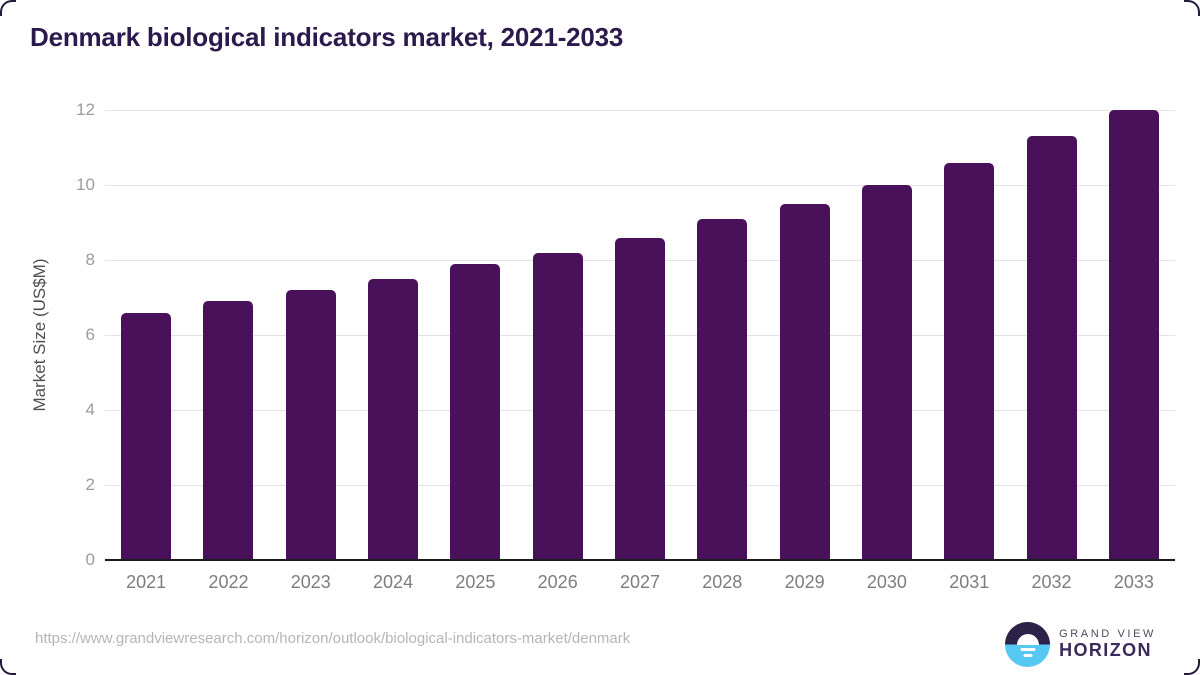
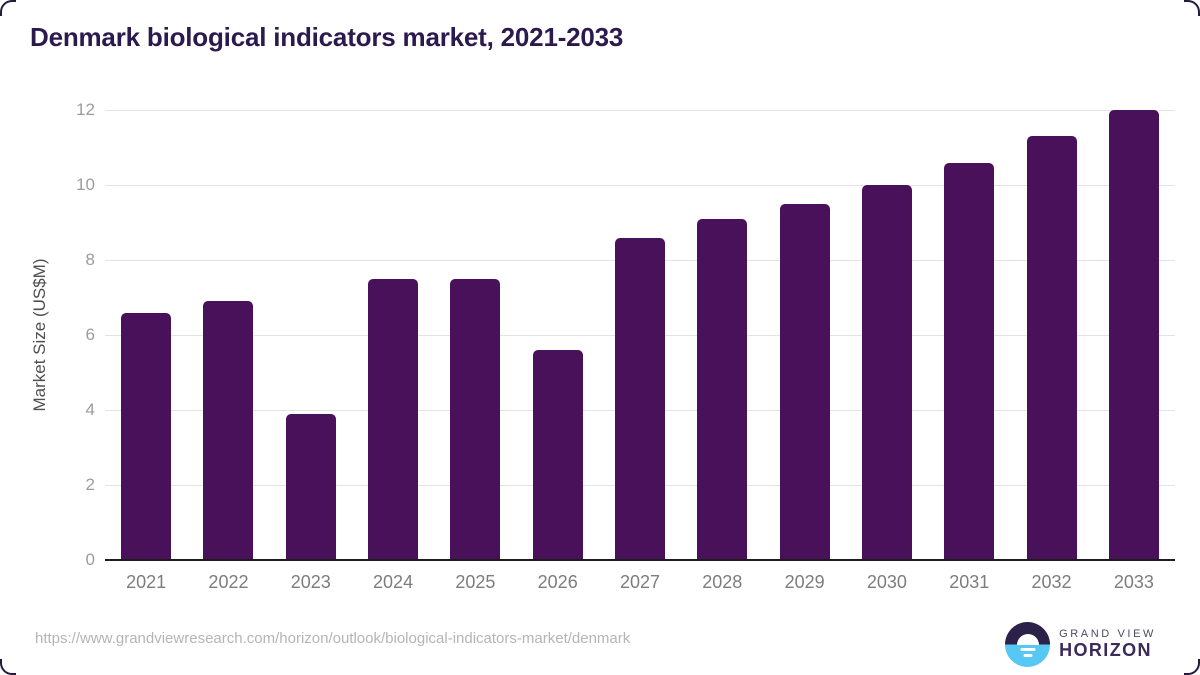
2023: 7.2 -> 3.9
2025: 7.9 -> 7.5
2026: 8.2 -> 5.6
